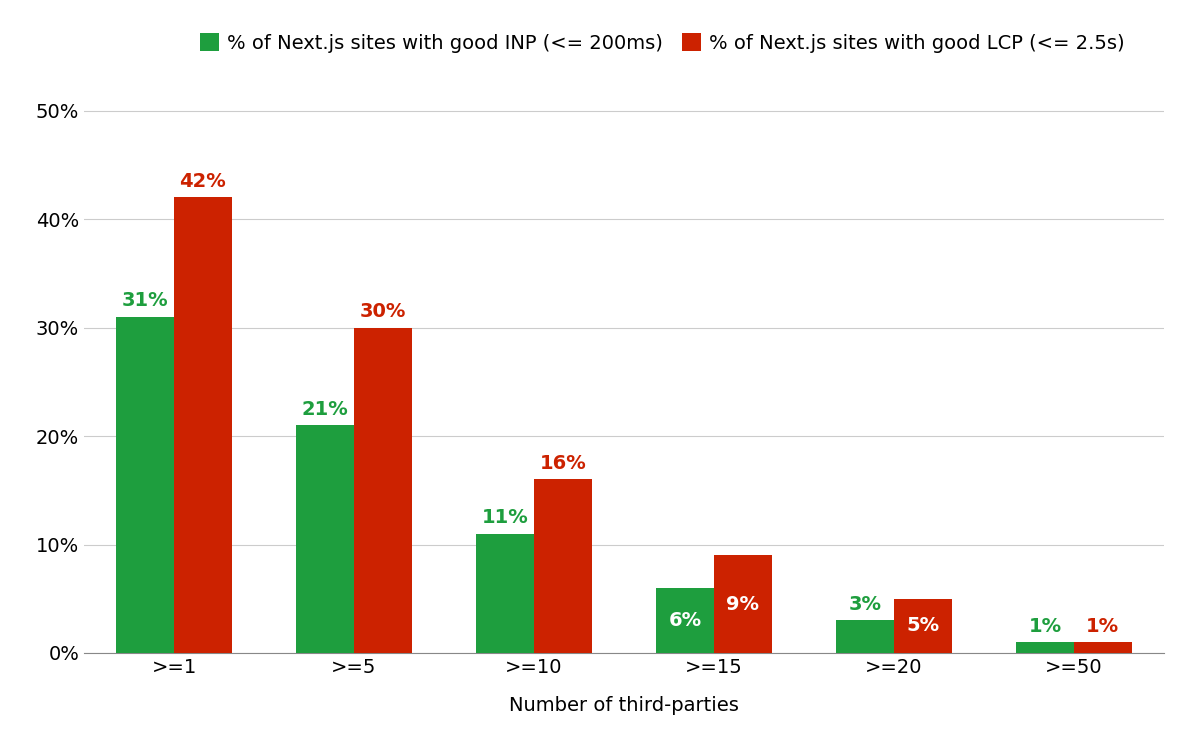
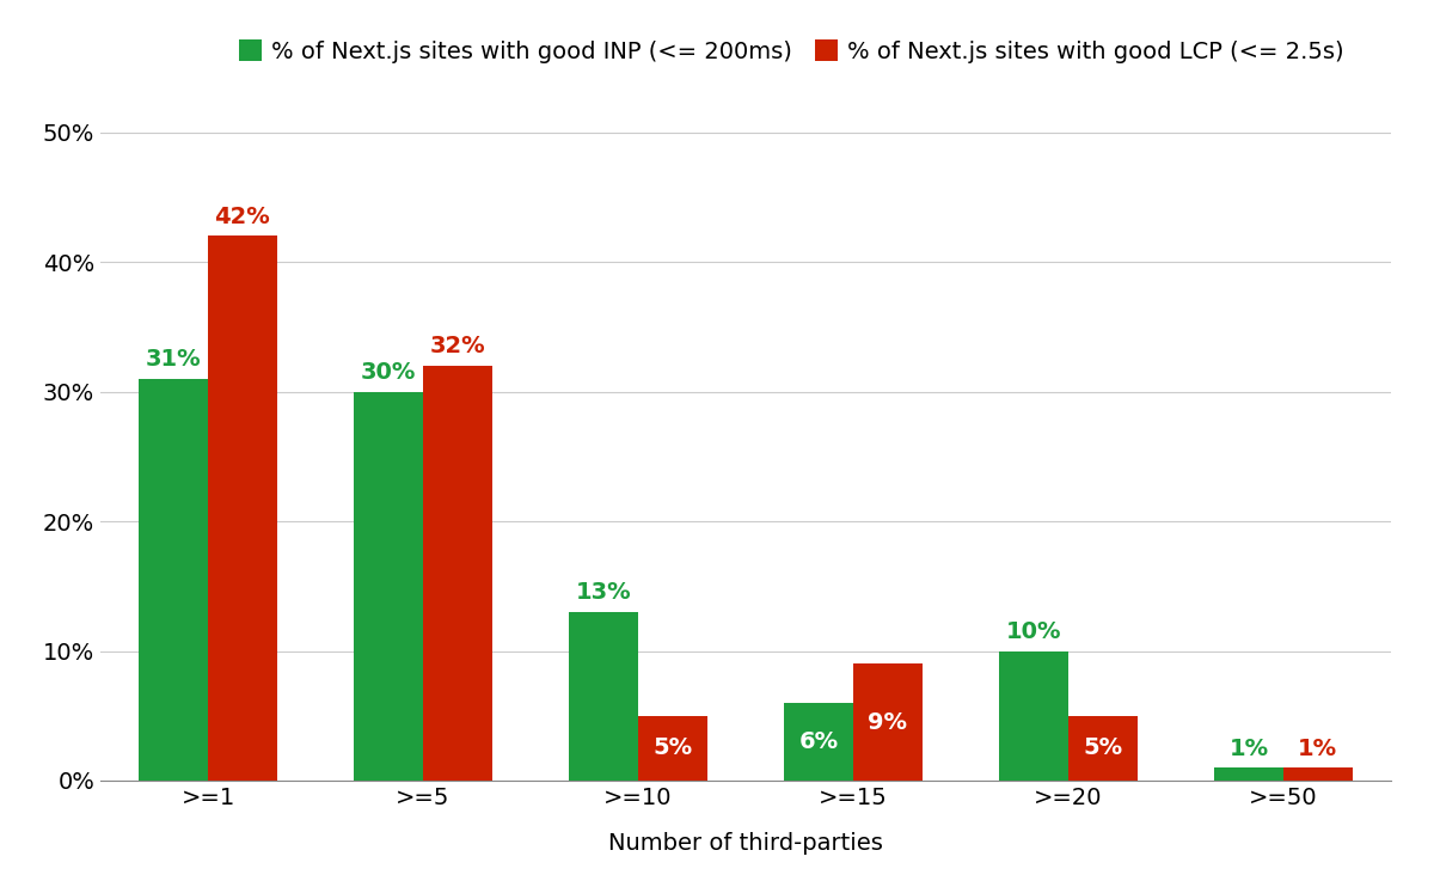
% of Next.js sites with good INP (<= 200ms)/>=5: 21% -> 30%
% of Next.js sites with good LCP (<= 2.5s)/>=5: 30% -> 32%
% of Next.js sites with good INP (<= 200ms)/>=10: 11% -> 13%
% of Next.js sites with good LCP (<= 2.5s)/>=10: 16% -> 5%
% of Next.js sites with good INP (<= 200ms)/>=20: 3% -> 10%
